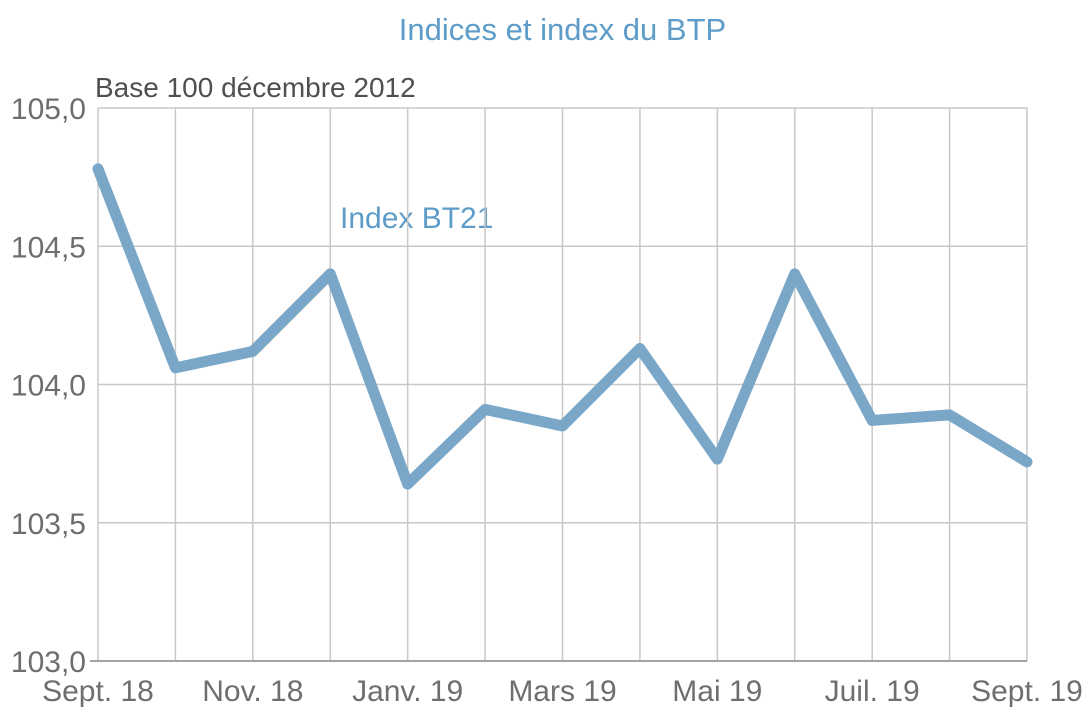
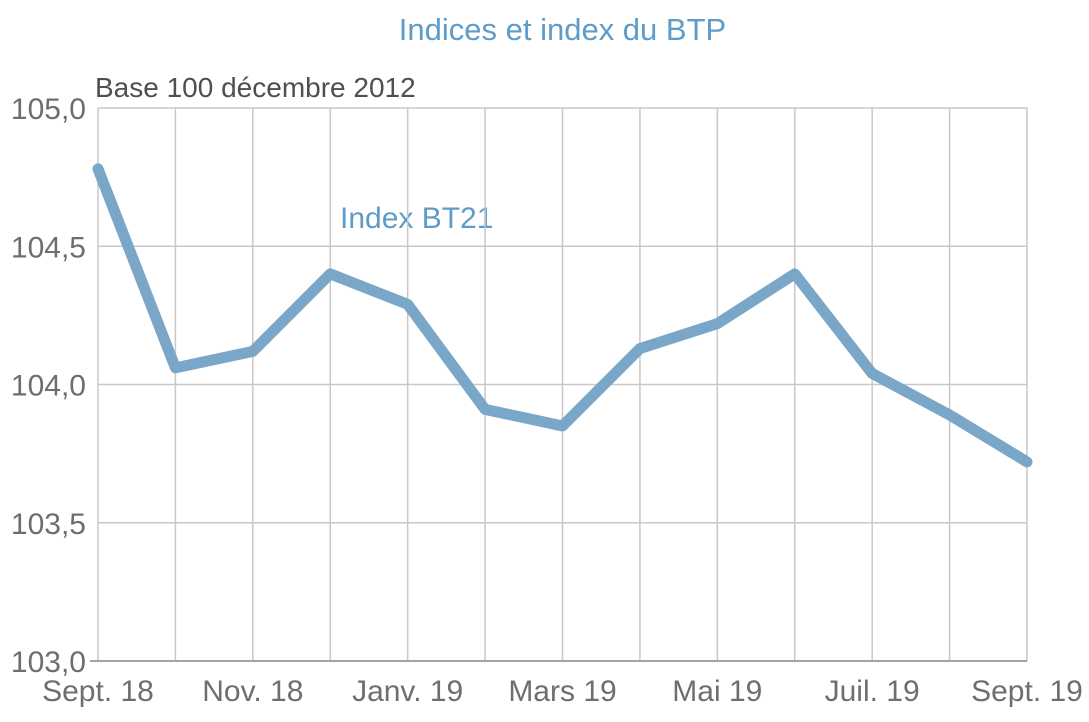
Janv. 19: 103,64 -> 104,29
Mai 19: 103,73 -> 104,22
Juil. 19: 103,87 -> 104,04
